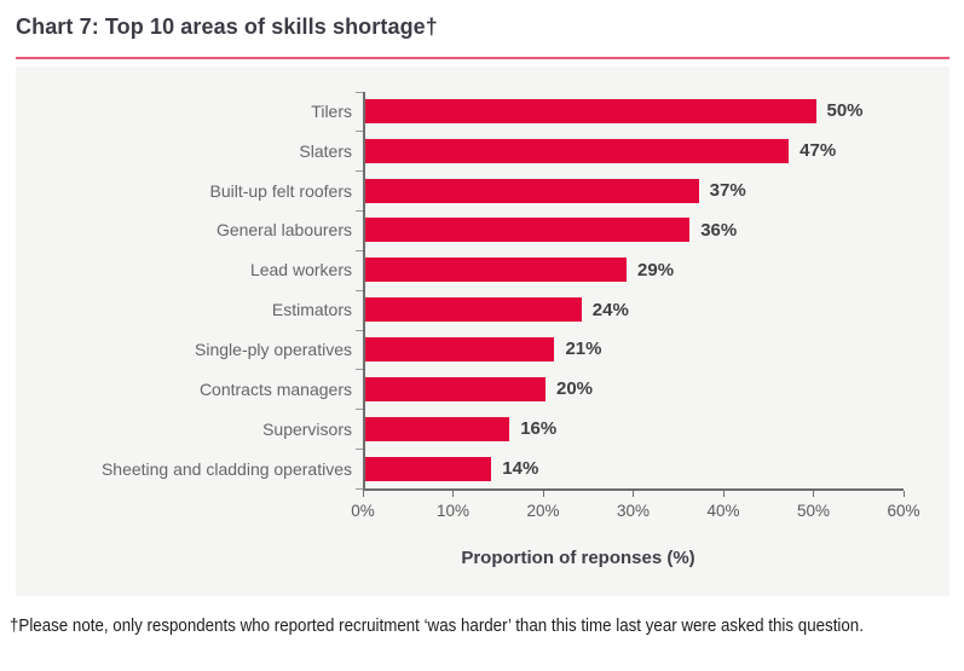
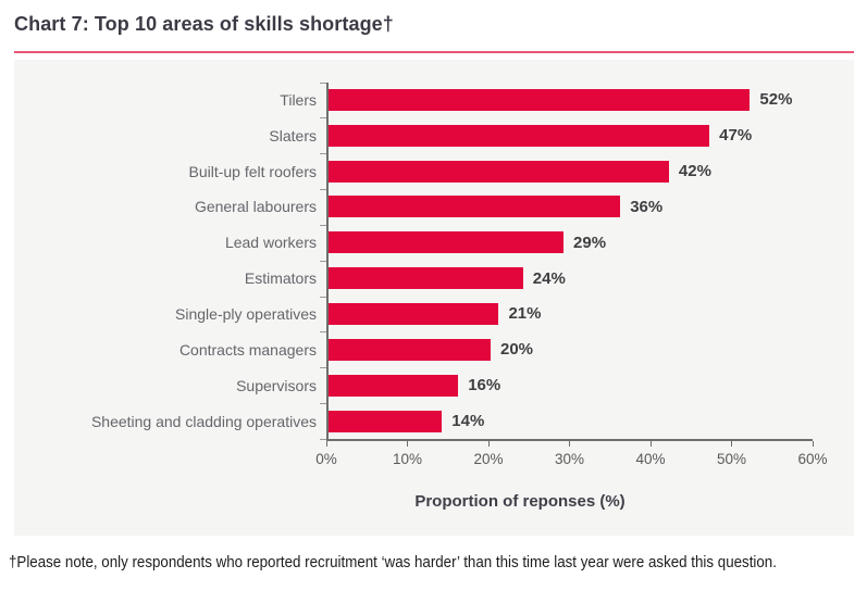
Tilers: 50% -> 52%
Built-up felt roofers: 37% -> 42%
